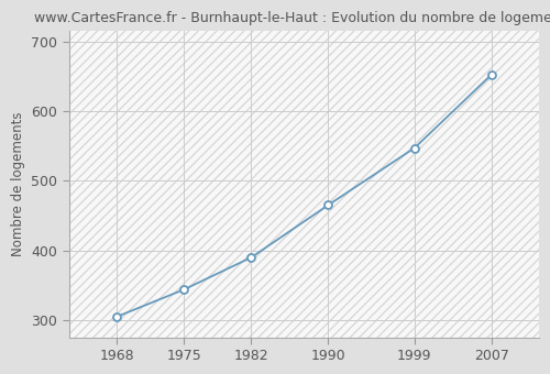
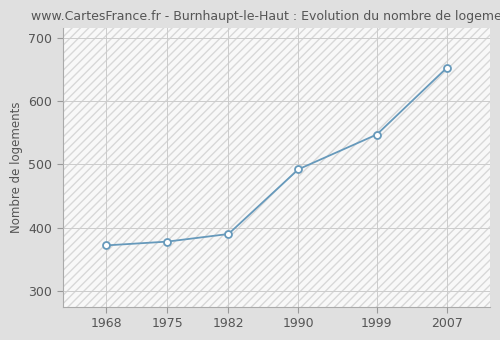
1968: 305 -> 372
1975: 344 -> 378
1990: 465 -> 492
